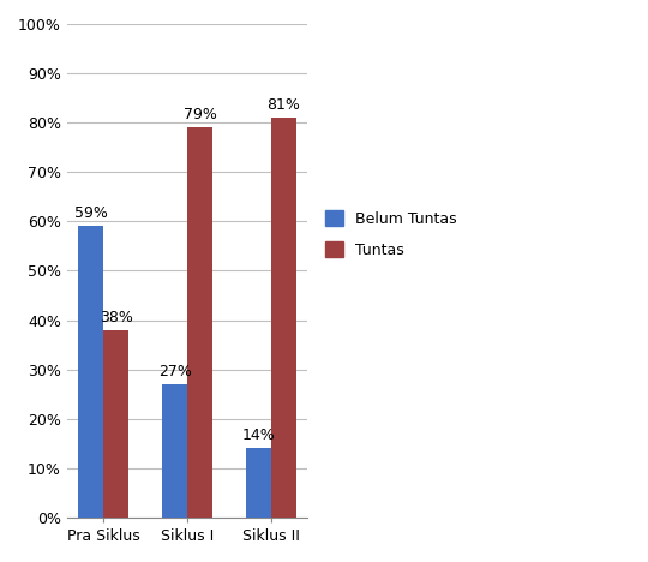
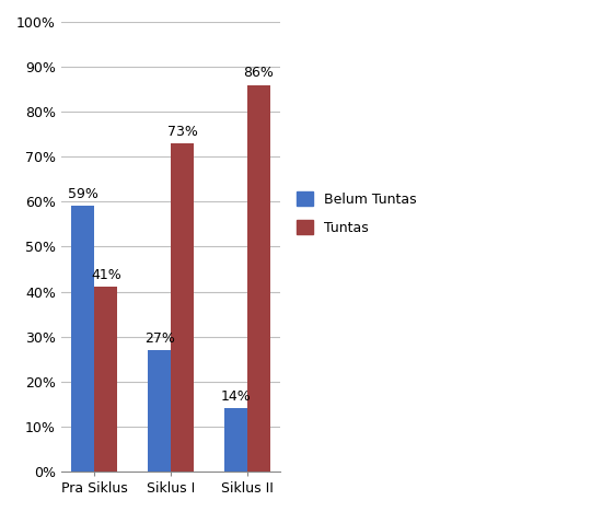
Tuntas/Pra Siklus: 38% -> 41%
Tuntas/Siklus I: 79% -> 73%
Tuntas/Siklus II: 81% -> 86%
